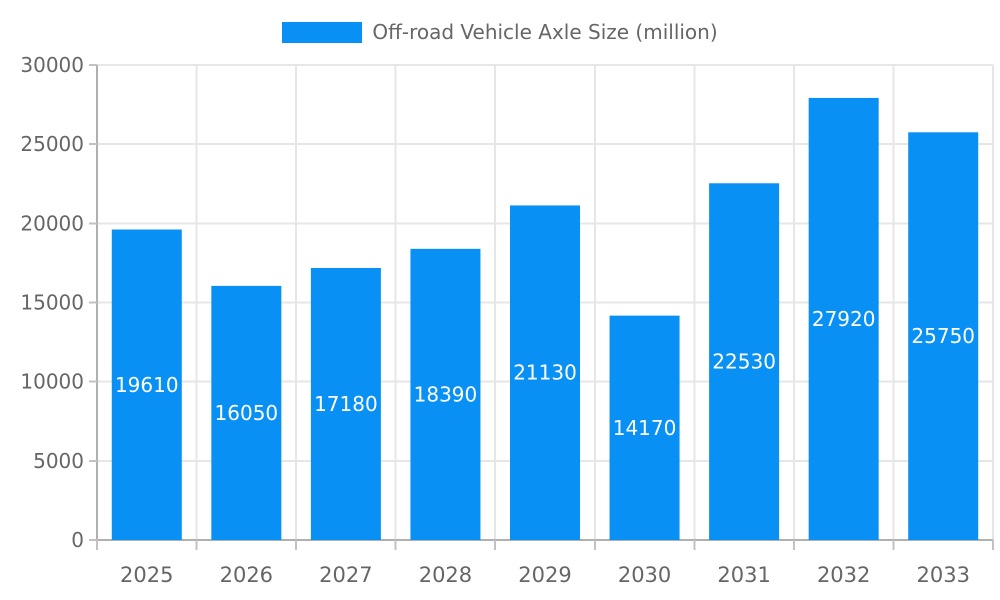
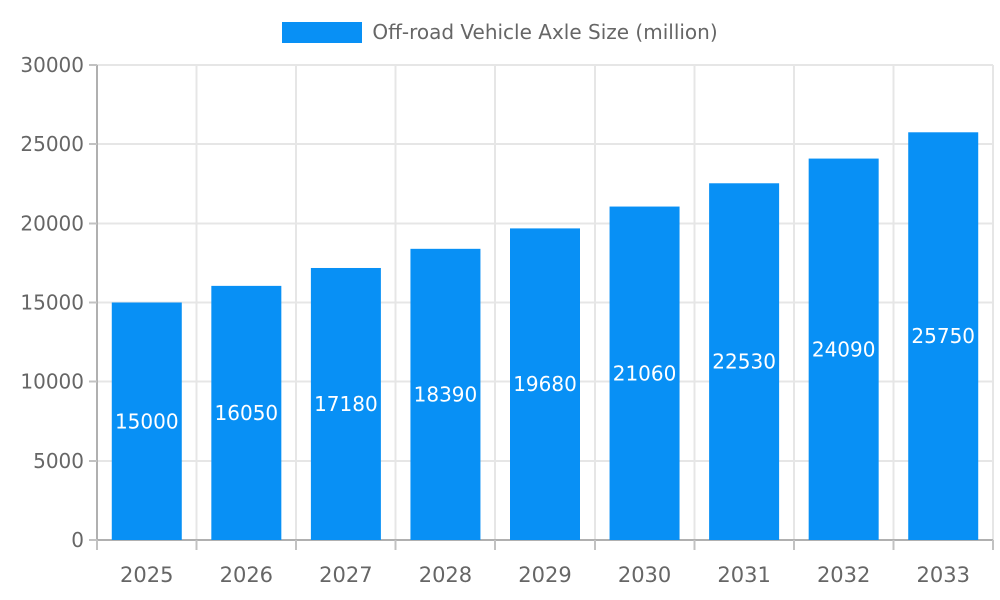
2025: 19610 -> 15000
2029: 21130 -> 19680
2030: 14170 -> 21060
2032: 27920 -> 24090
